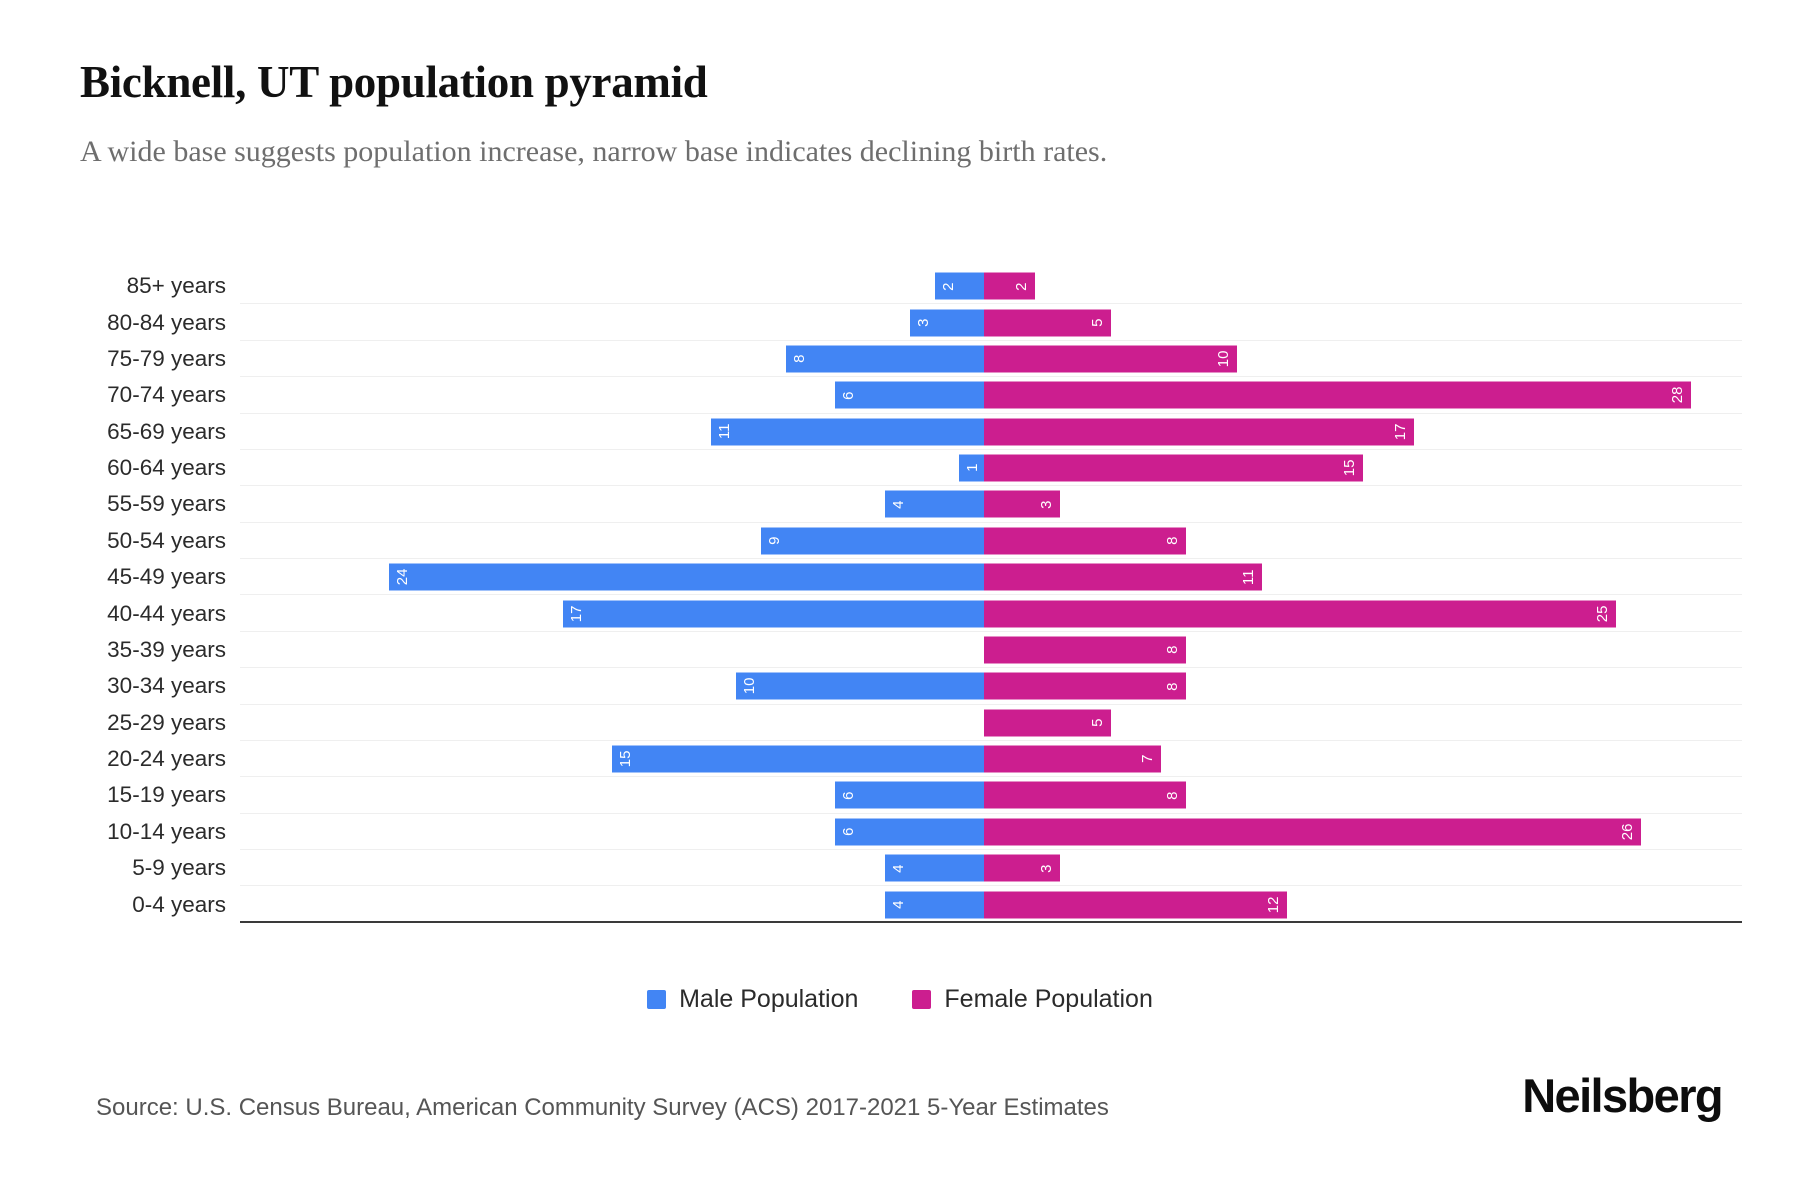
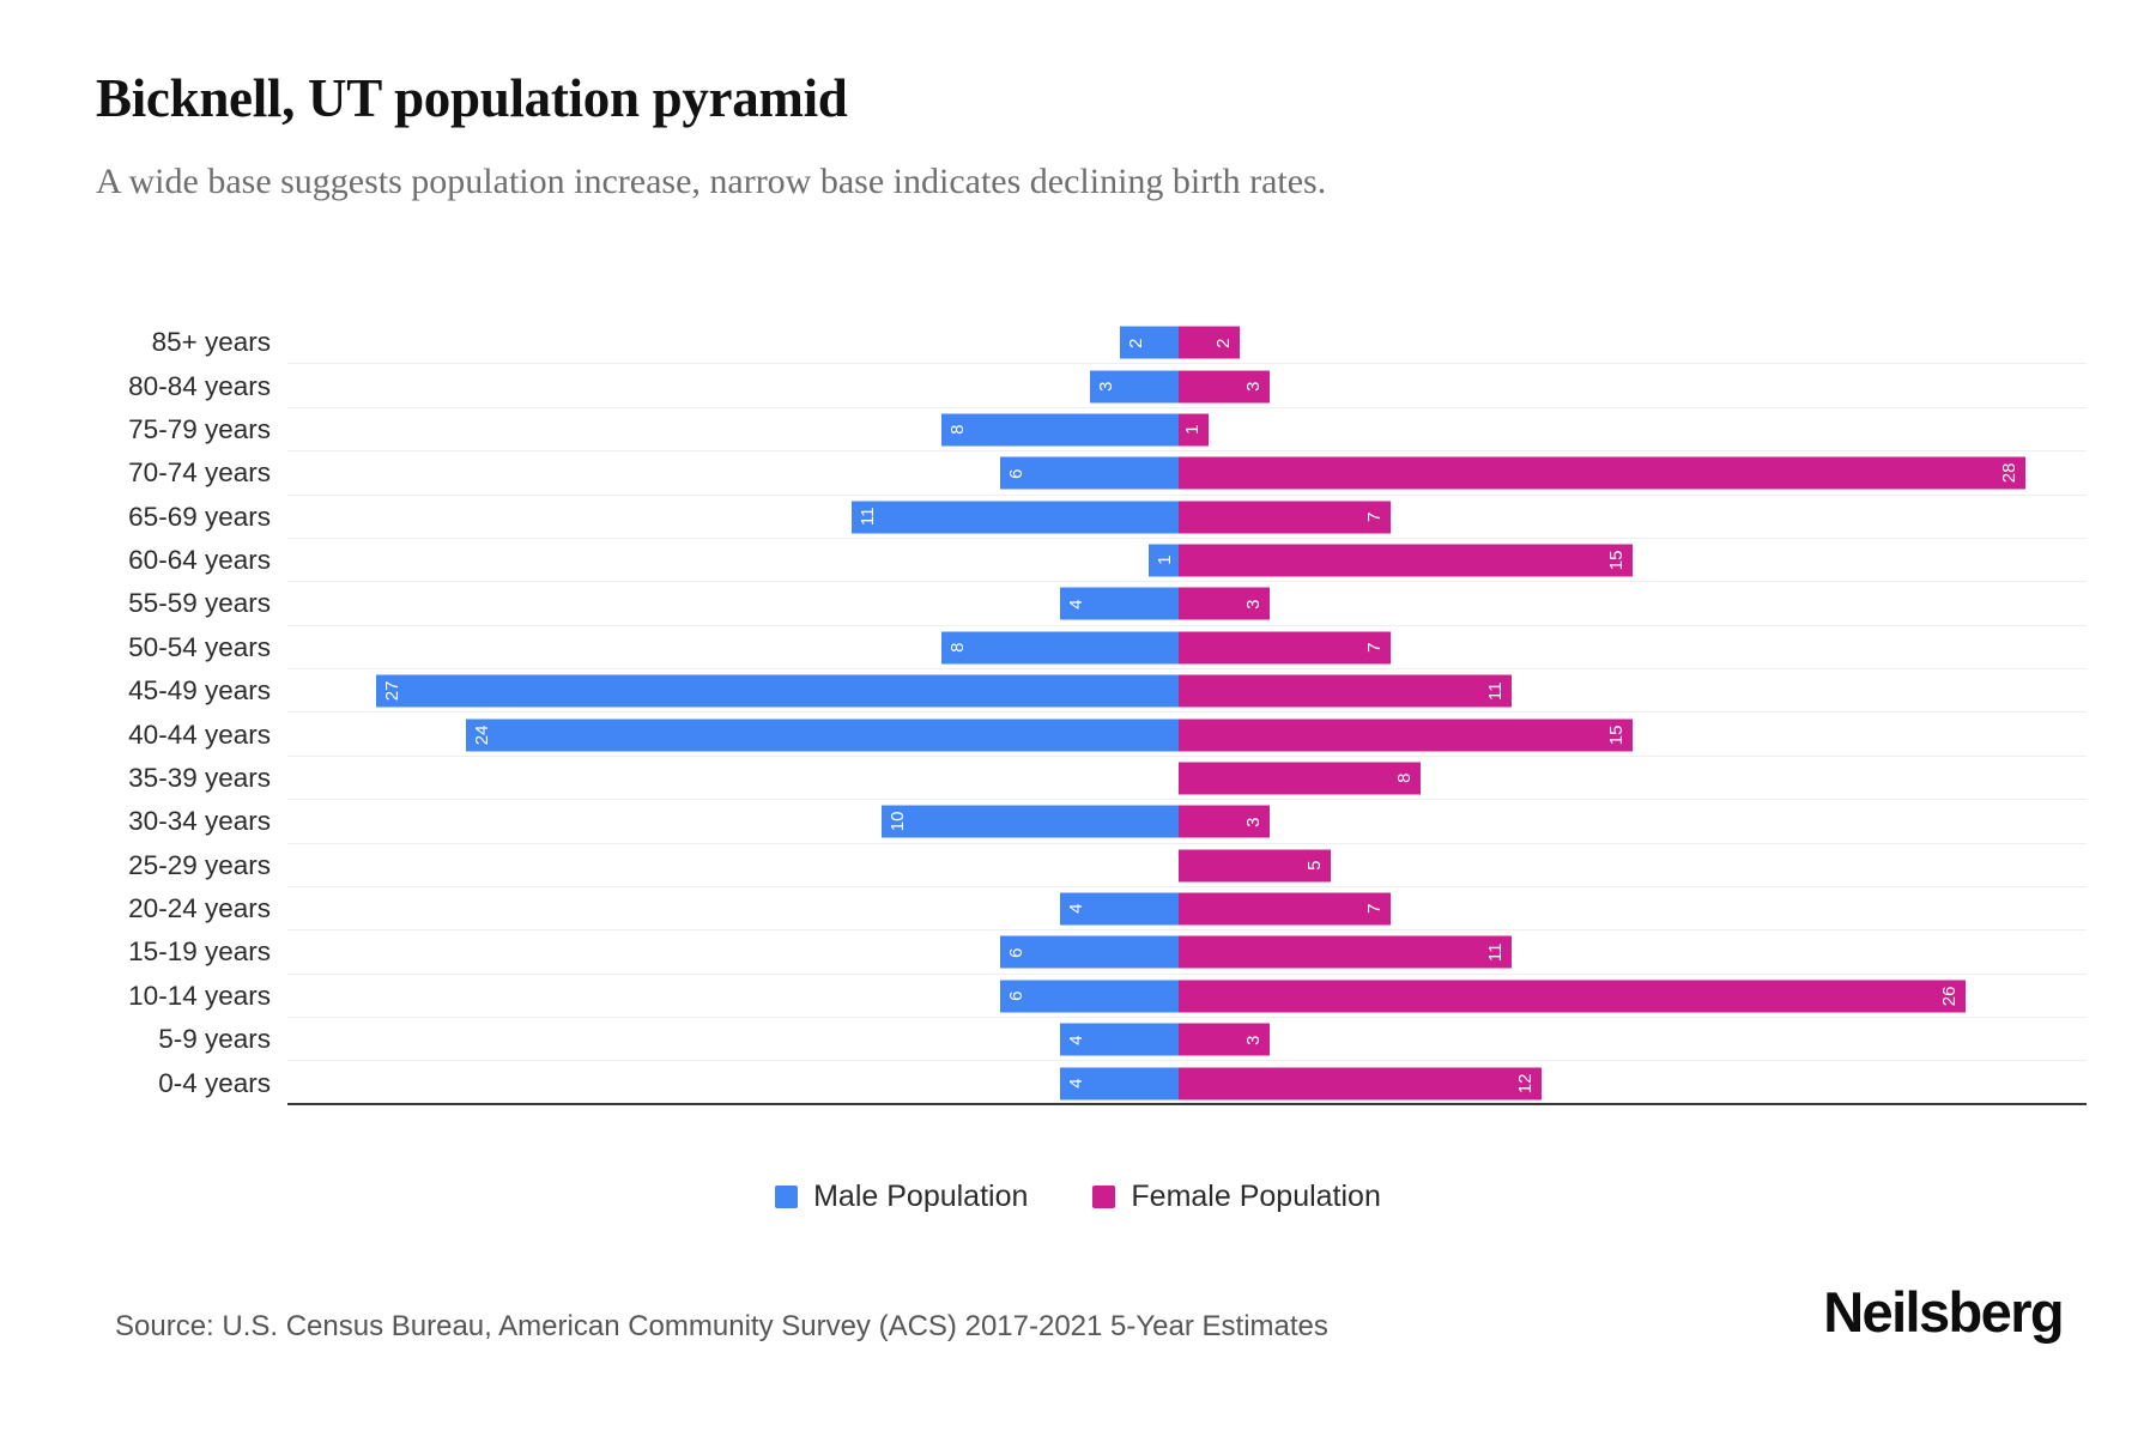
Female Population/80-84 years: 5 -> 3
Female Population/75-79 years: 10 -> 1
Female Population/65-69 years: 17 -> 7
Male Population/50-54 years: 9 -> 8
Female Population/50-54 years: 8 -> 7
Male Population/45-49 years: 24 -> 27
Male Population/40-44 years: 17 -> 24
Female Population/40-44 years: 25 -> 15
Female Population/30-34 years: 8 -> 3
Male Population/20-24 years: 15 -> 4
Female Population/15-19 years: 8 -> 11
